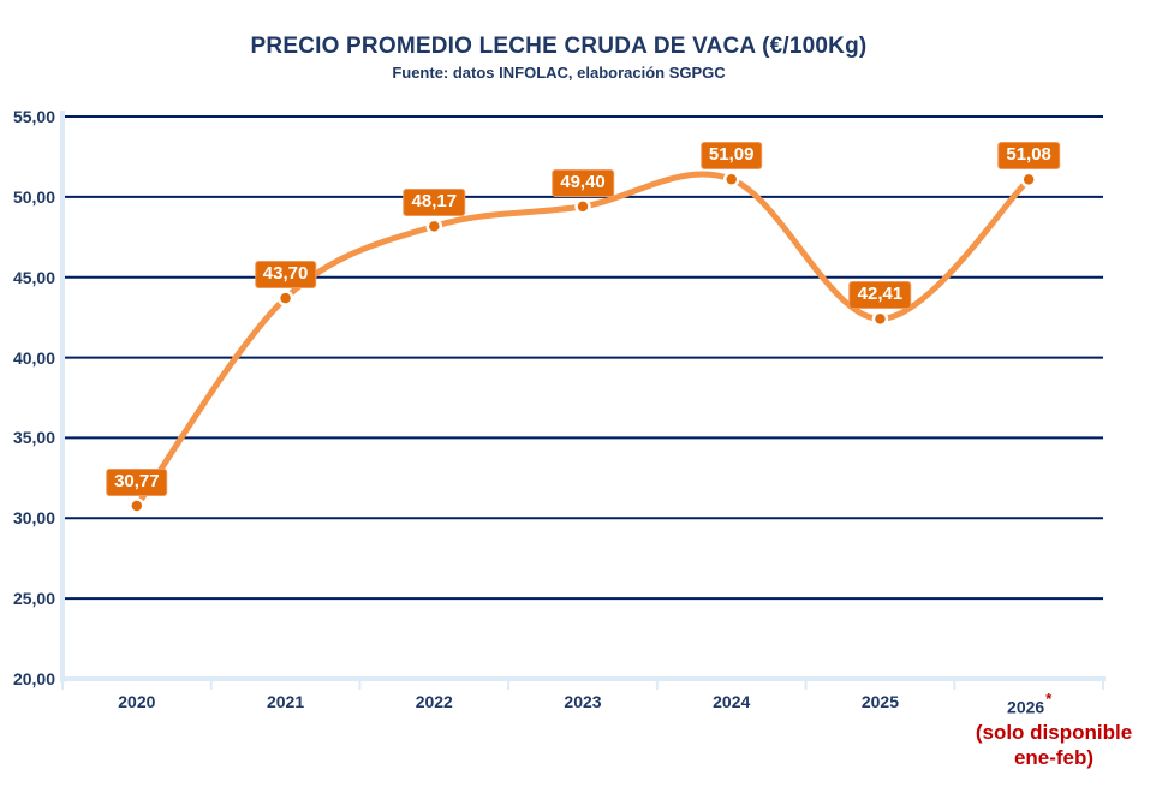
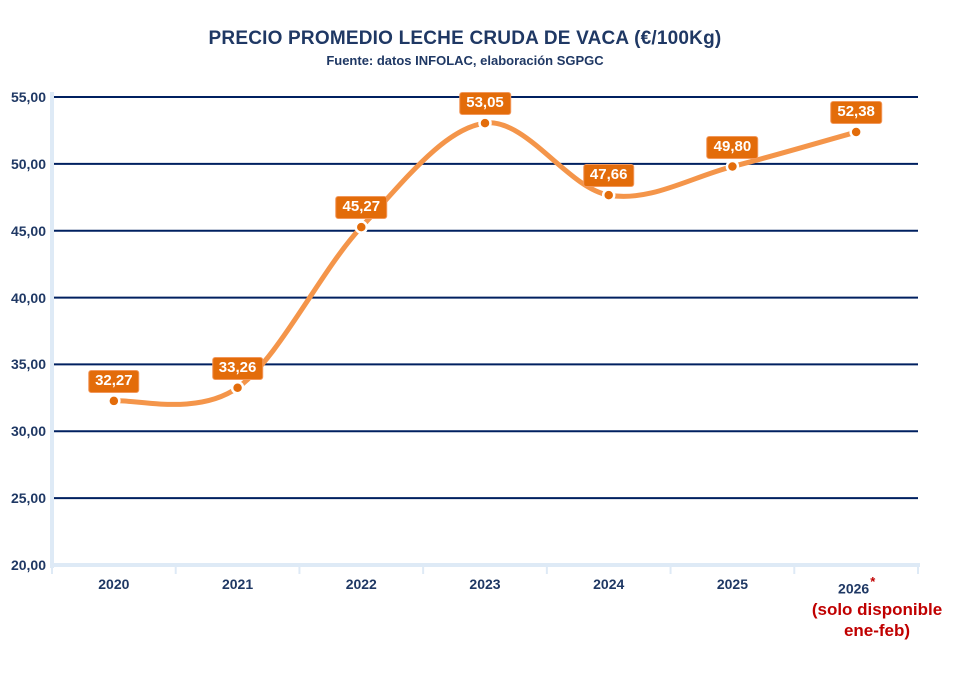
2020: 30,77 -> 32,27
2021: 43,70 -> 33,26
2022: 48,17 -> 45,27
2023: 49,40 -> 53,05
2024: 51,09 -> 47,66
2025: 42,41 -> 49,80
2026: 51,08 -> 52,38
